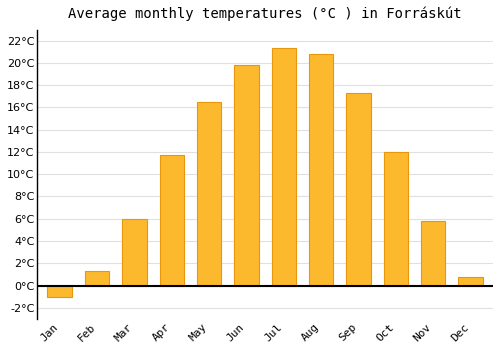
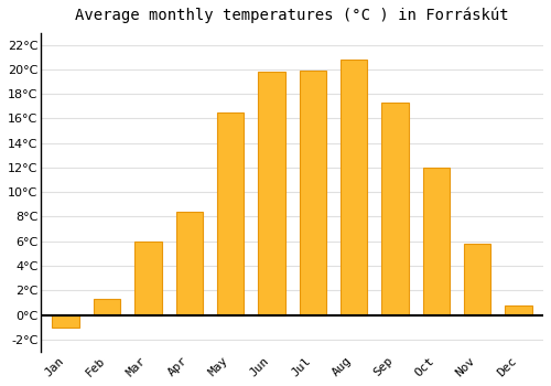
Apr: 11.7°C -> 8.4°C
Jul: 21.3°C -> 19.9°C
